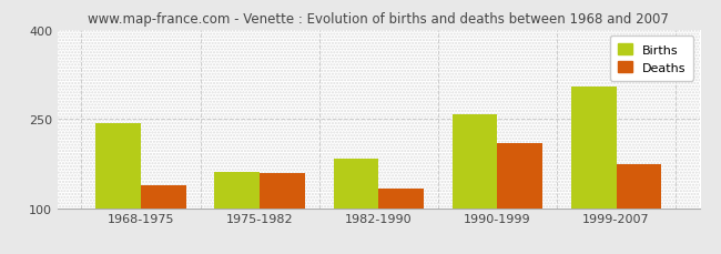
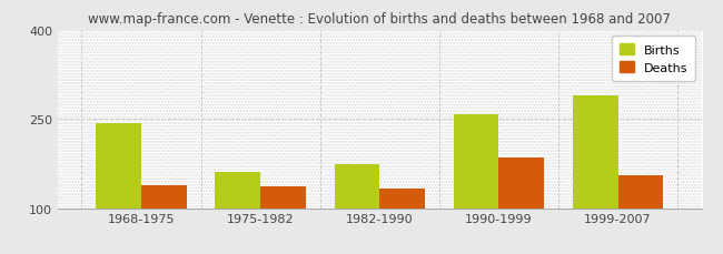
Deaths/1975-1982: 158 -> 136
Births/1982-1990: 184 -> 173
Deaths/1990-1999: 210 -> 185
Births/1999-2007: 304 -> 290
Deaths/1999-2007: 174 -> 155
